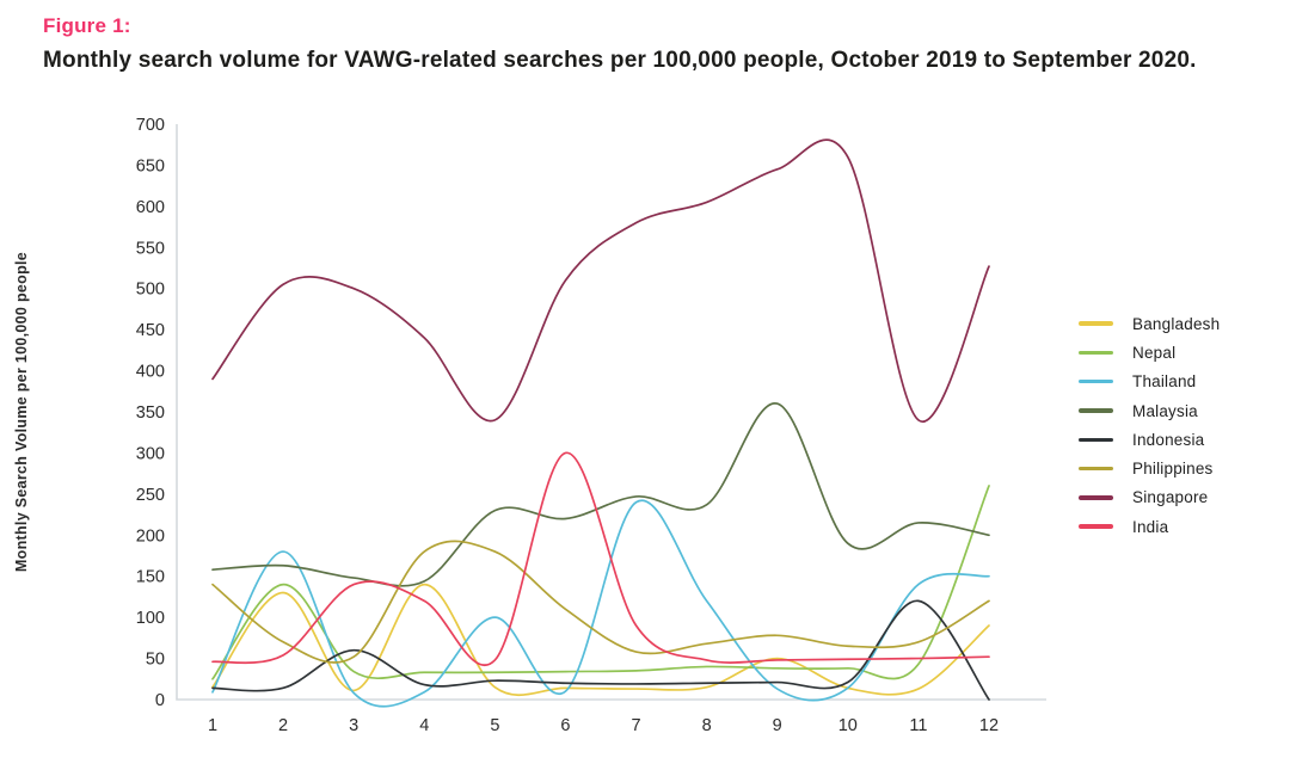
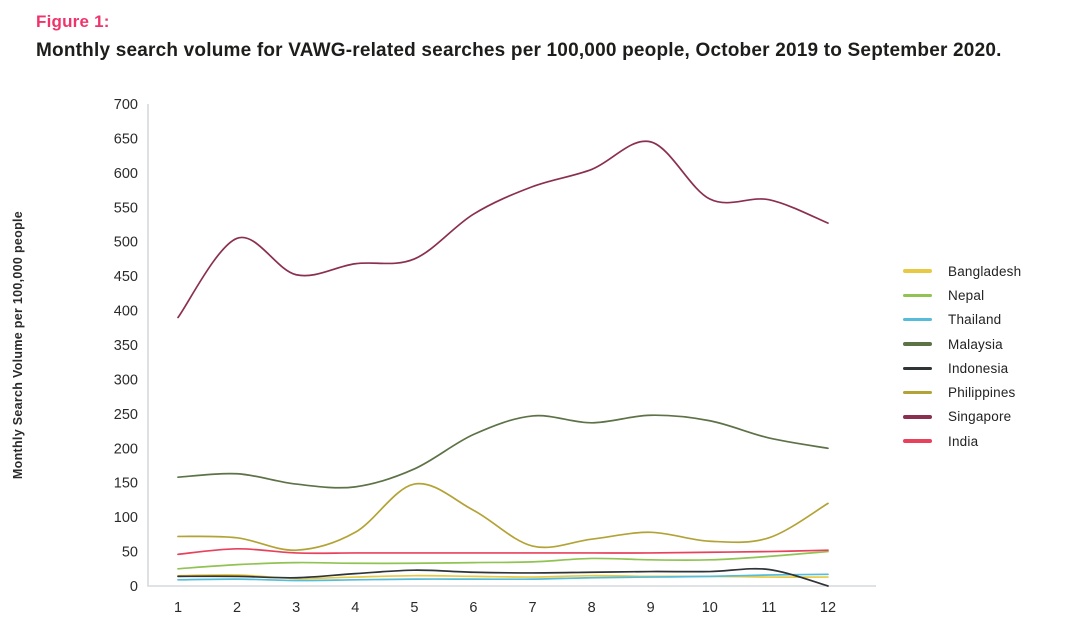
Philippines/1: 140 -> 70
Bangladesh/2: 130 -> 20
Nepal/2: 140 -> 30
Thailand/2: 180 -> 10
Indonesia/3: 60 -> 10
Singapore/3: 500 -> 450
India/3: 140 -> 50
Bangladesh/4: 140 -> 10
Philippines/4: 180 -> 80
Singapore/4: 440 -> 470
India/4: 120 -> 50
Thailand/5: 100 -> 10
Malaysia/5: 230 -> 170
Philippines/5: 180 -> 150
Singapore/5: 340 -> 480
Singapore/6: 510 -> 540
India/6: 300 -> 50
Thailand/7: 240 -> 10
India/7: 90 -> 50
Thailand/8: 120 -> 10
Bangladesh/9: 50 -> 10
Malaysia/9: 360 -> 250
Malaysia/10: 190 -> 240
Singapore/10: 660 -> 560
Thailand/11: 140 -> 20
Indonesia/11: 120 -> 20
Singapore/11: 340 -> 560
Bangladesh/12: 90 -> 10
Nepal/12: 260 -> 50
Thailand/12: 150 -> 20
